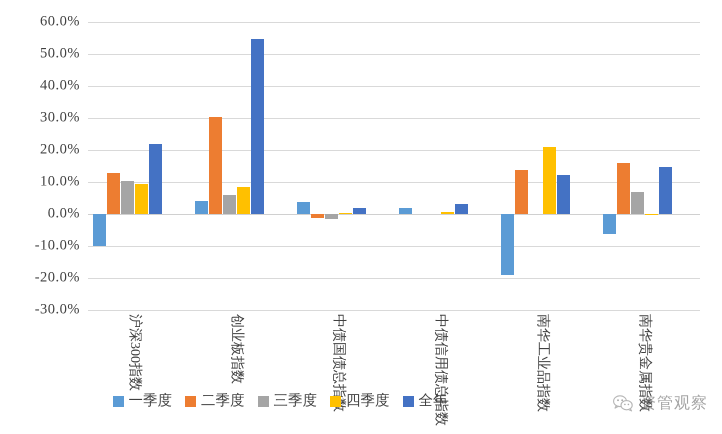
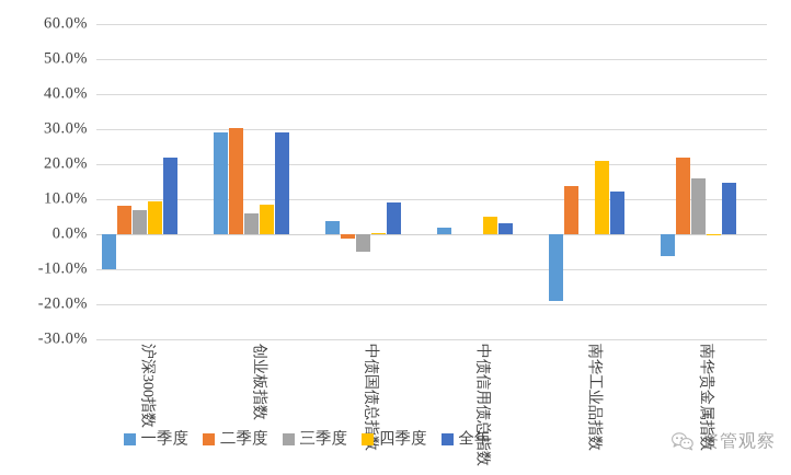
二季度/沪深300指数: 13% -> 8%
三季度/沪深300指数: 10% -> 7%
一季度/创业板指数: 4% -> 29%
全年/创业板指数: 55% -> 29%
三季度/中债国债总指数: -2% -> -5%
全年/中债国债总指数: 2% -> 9%
四季度/中债信用债总指数: 1% -> 5%
二季度/南华贵金属指数: 16% -> 22%
三季度/南华贵金属指数: 7% -> 16%
